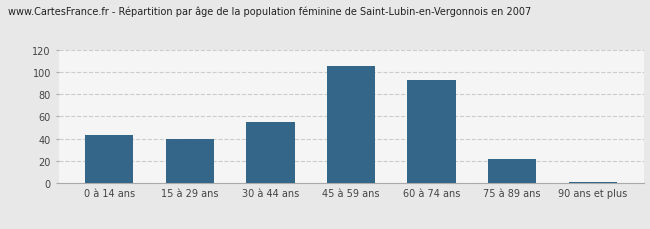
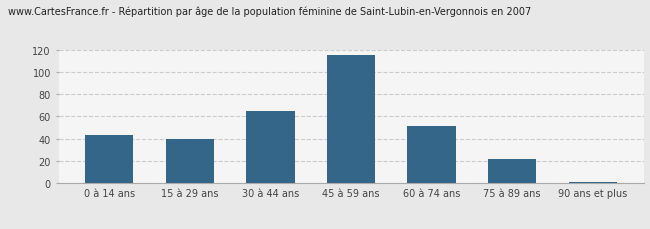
30 à 44 ans: 55 -> 65
45 à 59 ans: 105 -> 115
60 à 74 ans: 93 -> 51
